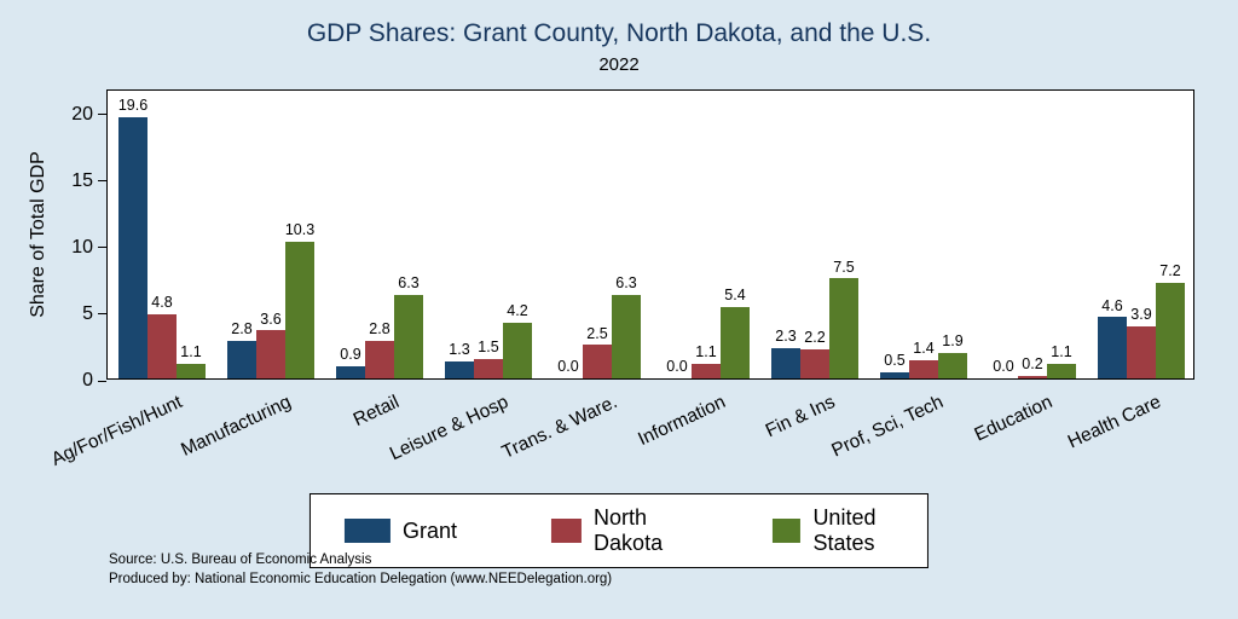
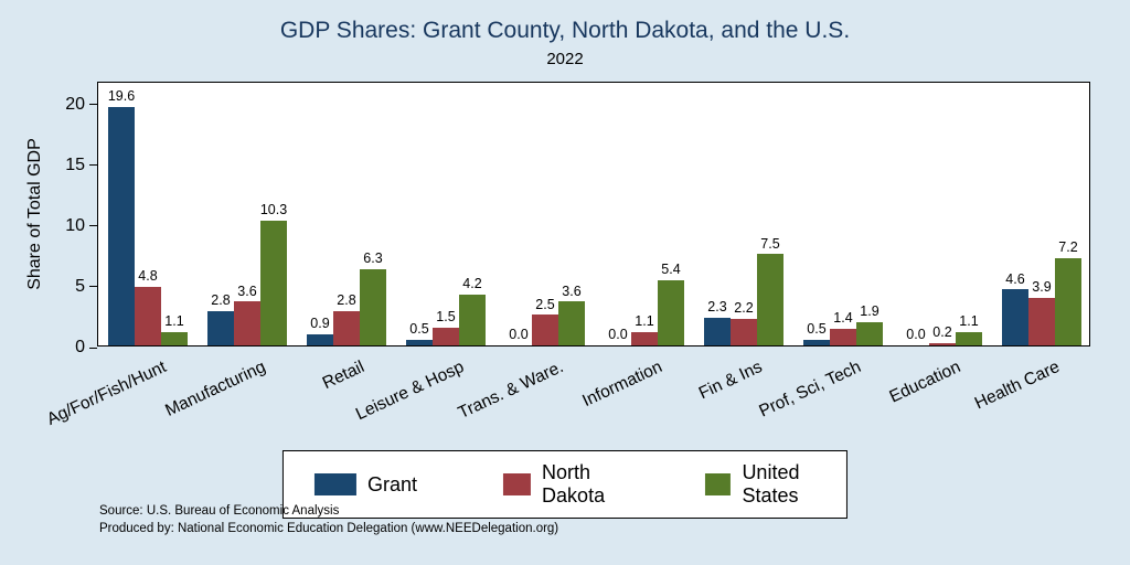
Grant/Leisure & Hosp: 1.3 -> 0.5
United States/Trans. & Ware.: 6.3 -> 3.6
